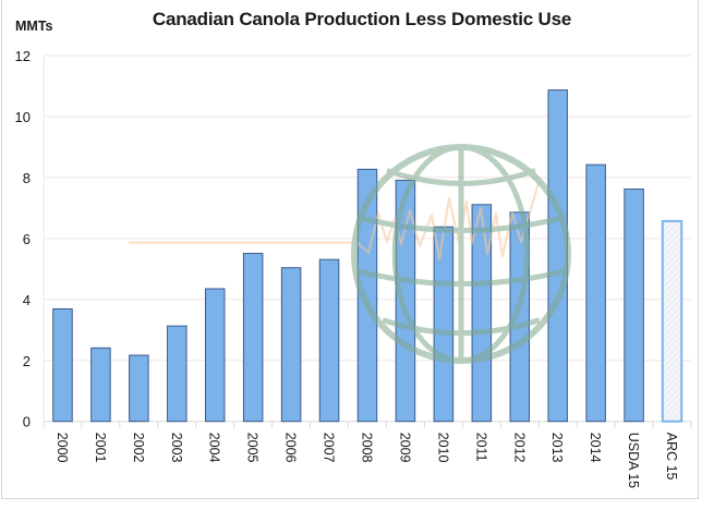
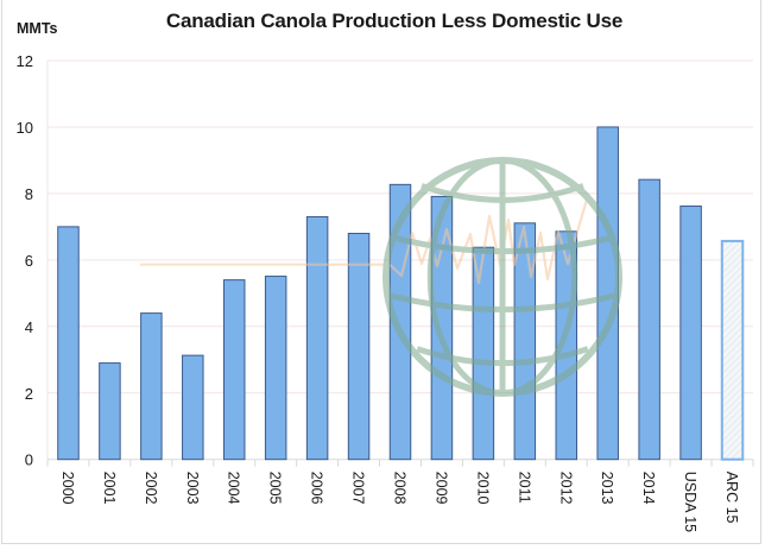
2000: 3.7 -> 7.0
2001: 2.4 -> 2.9
2002: 2.2 -> 4.4
2004: 4.3 -> 5.4
2006: 5.0 -> 7.3
2007: 5.3 -> 6.8
2013: 10.9 -> 10.0
